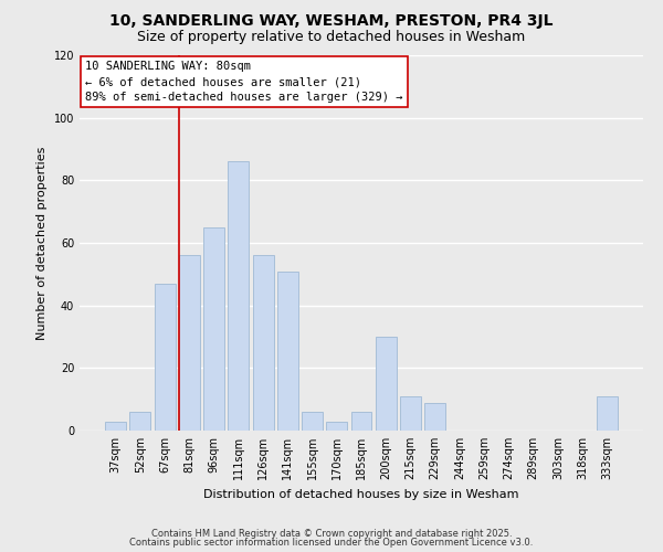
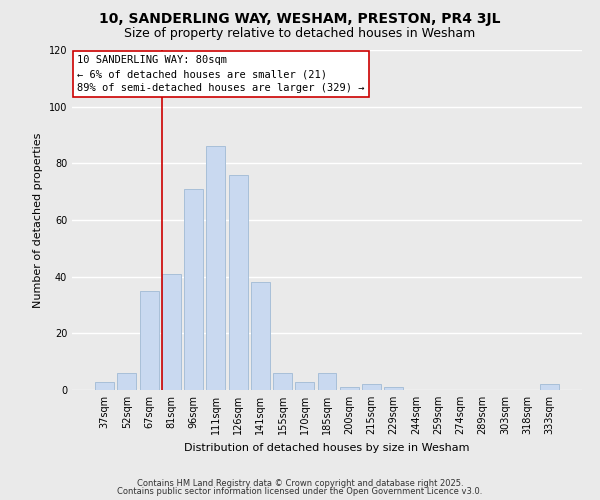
67sqm: 47 -> 35
81sqm: 56 -> 41
96sqm: 65 -> 71
126sqm: 56 -> 76
141sqm: 51 -> 38
200sqm: 30 -> 1
215sqm: 11 -> 2
229sqm: 9 -> 1
333sqm: 11 -> 2
